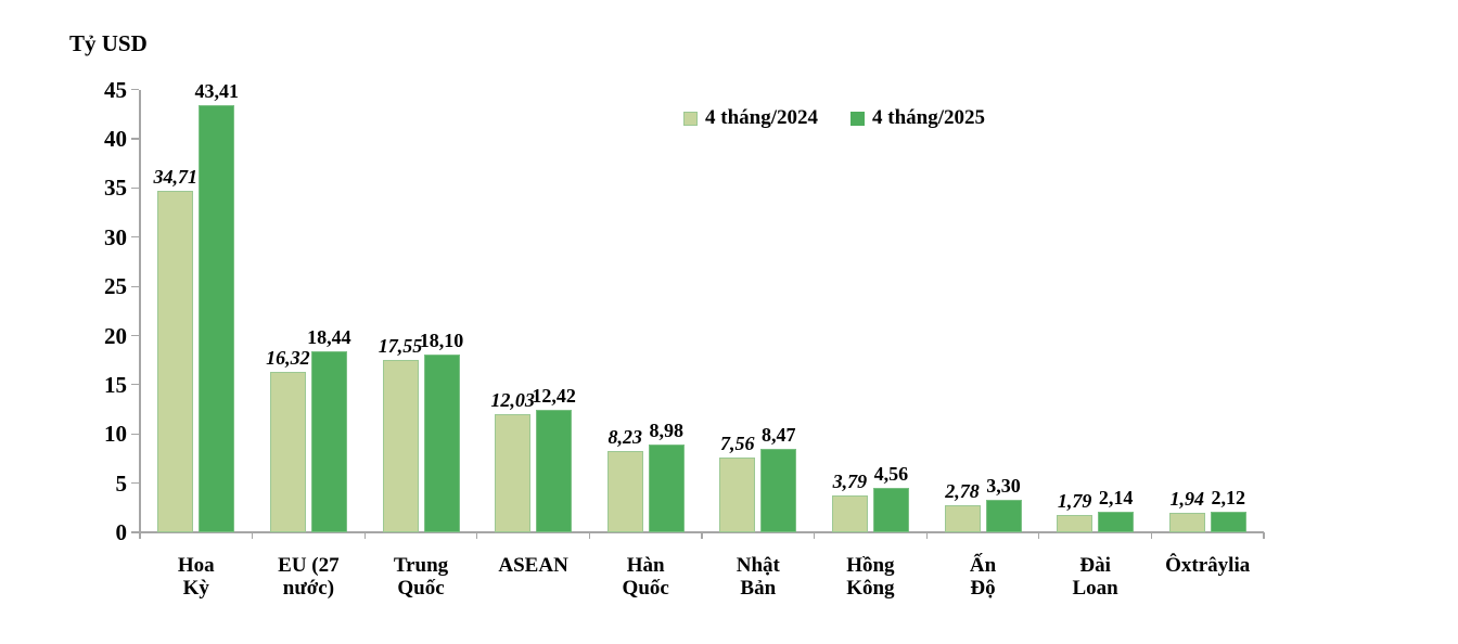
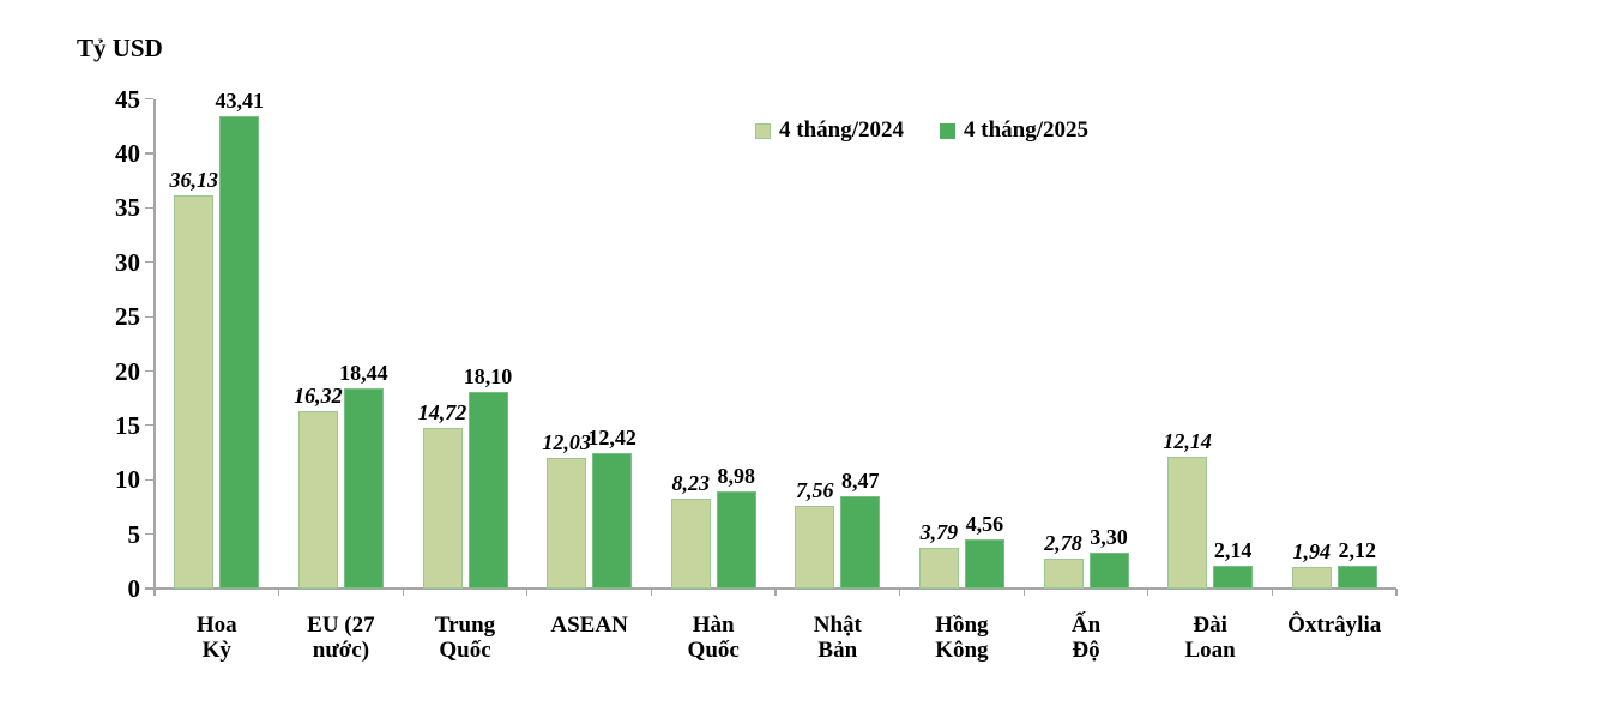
4 tháng/2024/Hoa Kỳ: 34,71 -> 36,13
4 tháng/2024/Trung Quốc: 17,55 -> 14,72
4 tháng/2024/Đài Loan: 1,79 -> 12,14
